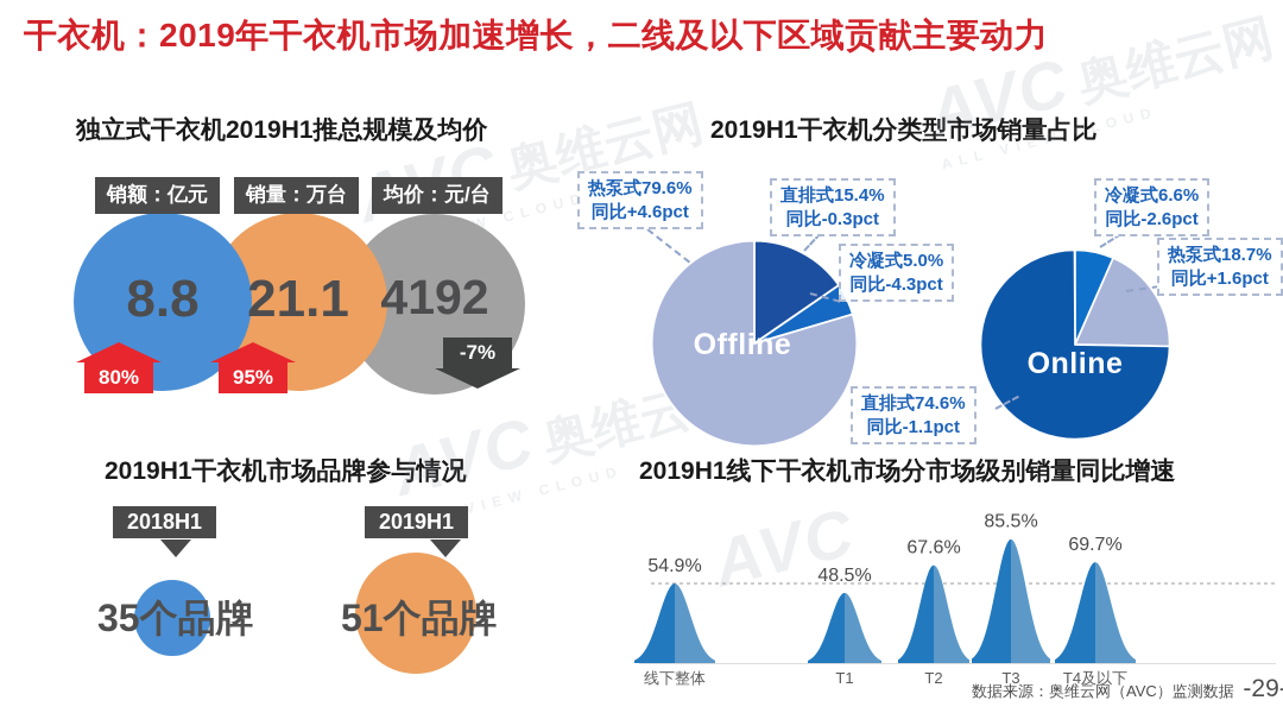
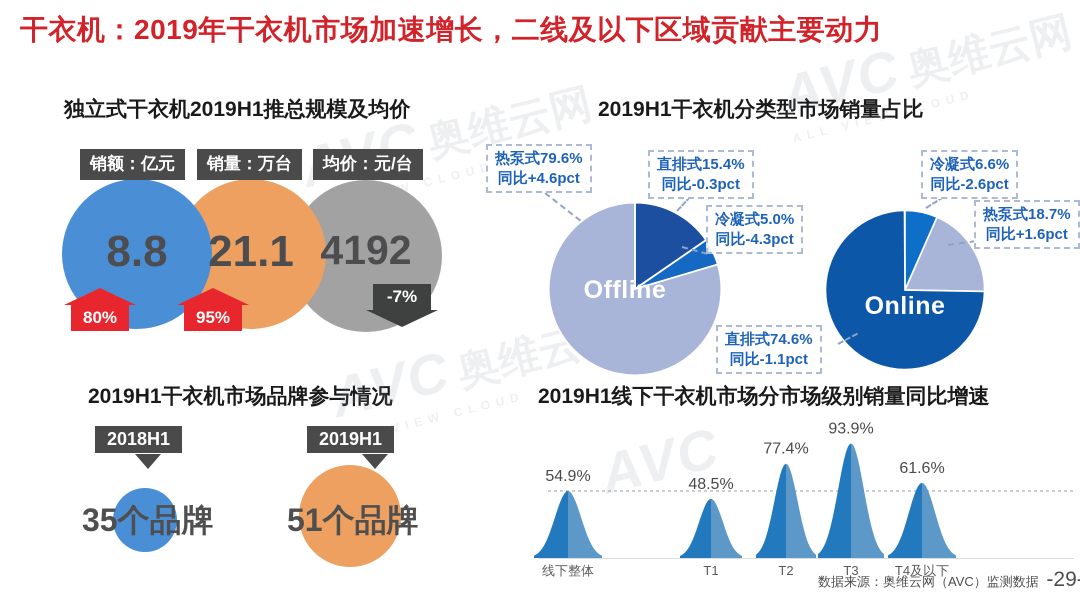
2019H1线下干衣机市场分市场级别销量同比增速/T2: 67.6% -> 77.4%
2019H1线下干衣机市场分市场级别销量同比增速/T3: 85.5% -> 93.9%
2019H1线下干衣机市场分市场级别销量同比增速/T4及以下: 69.7% -> 61.6%
